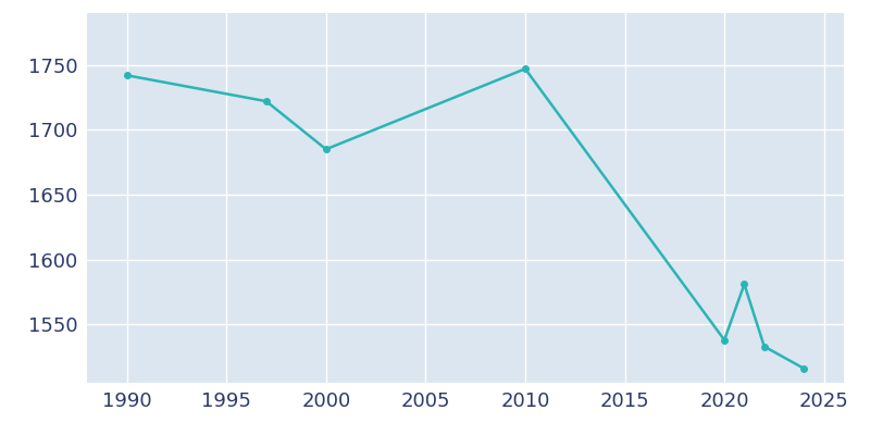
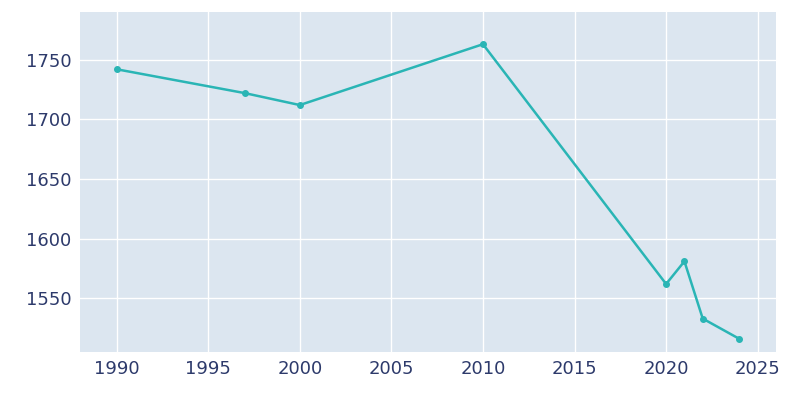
2000: 1685 -> 1712
2010: 1747 -> 1763
2020: 1538 -> 1562
